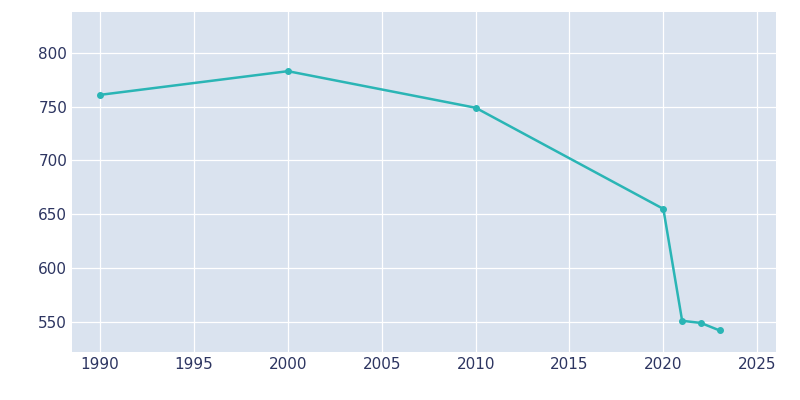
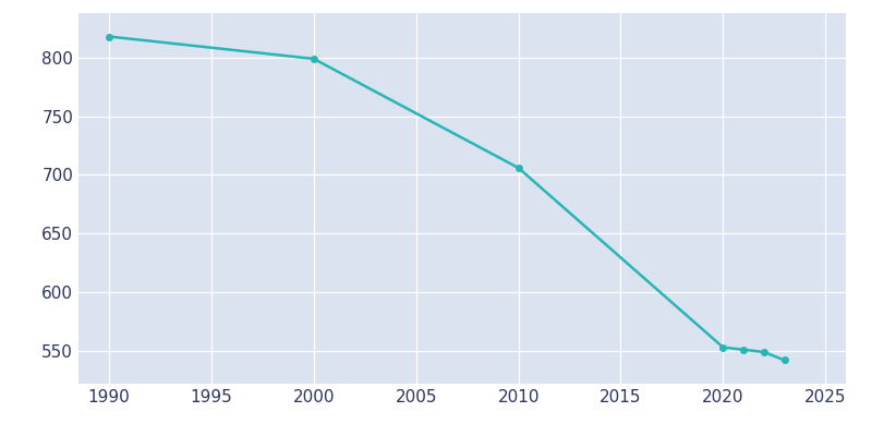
1990: 761 -> 818
2000: 783 -> 799
2010: 749 -> 706
2020: 655 -> 553
